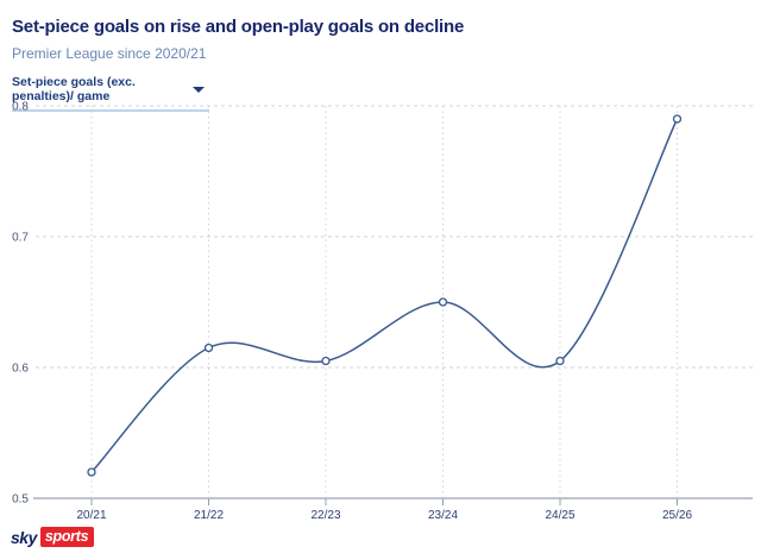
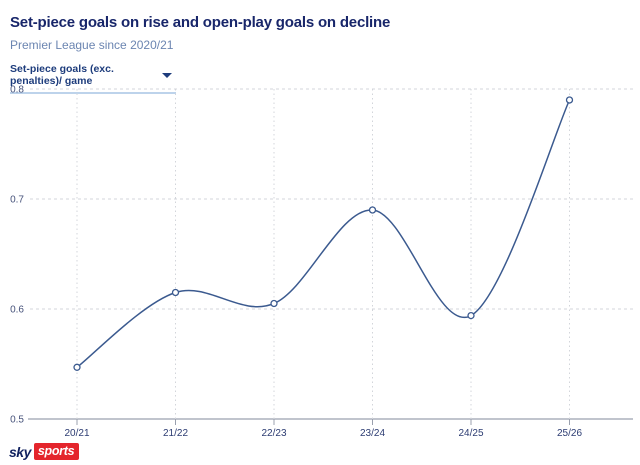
20/21: 0.520 -> 0.547
23/24: 0.650 -> 0.690
24/25: 0.605 -> 0.594
